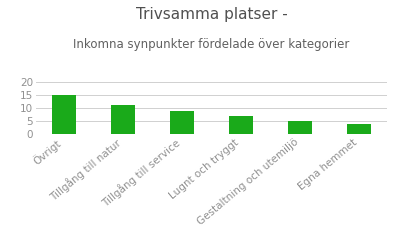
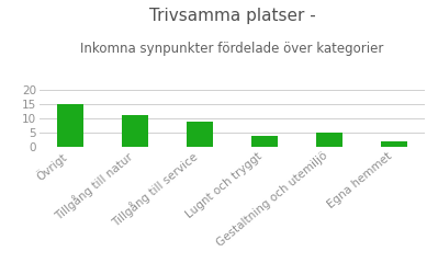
Lugnt och tryggt: 7 -> 4
Egna hemmet: 4 -> 2
